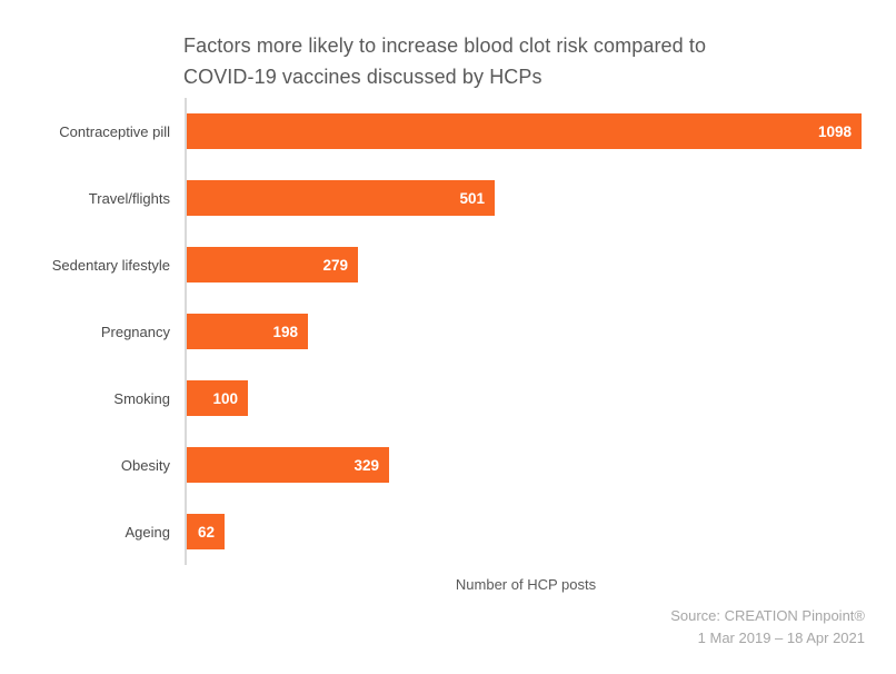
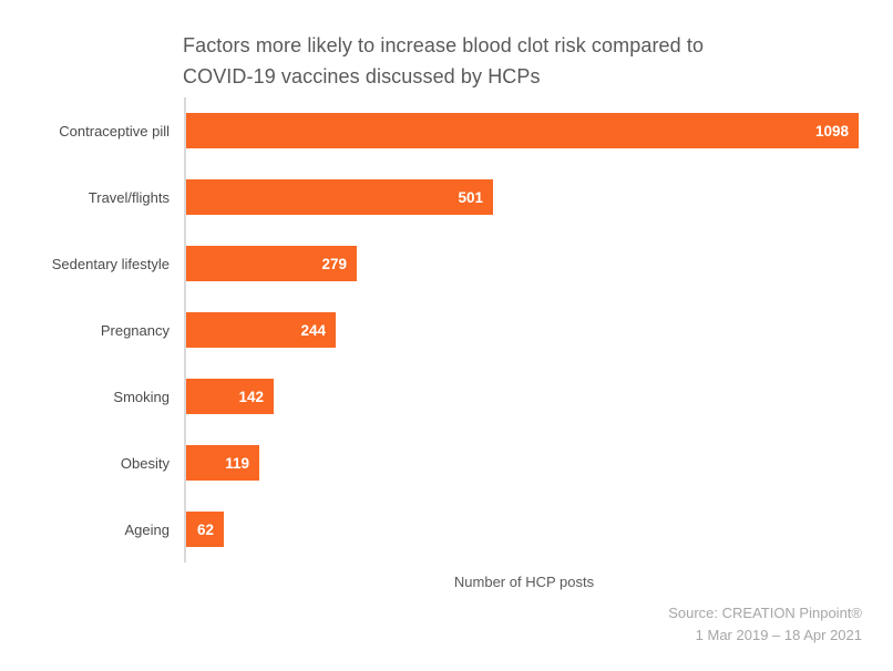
Pregnancy: 198 -> 244
Smoking: 100 -> 142
Obesity: 329 -> 119
